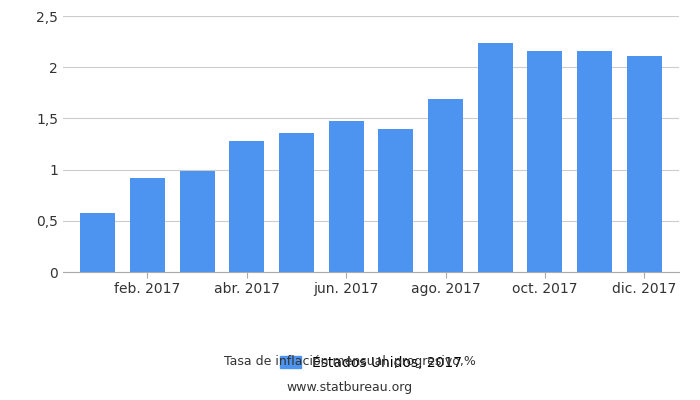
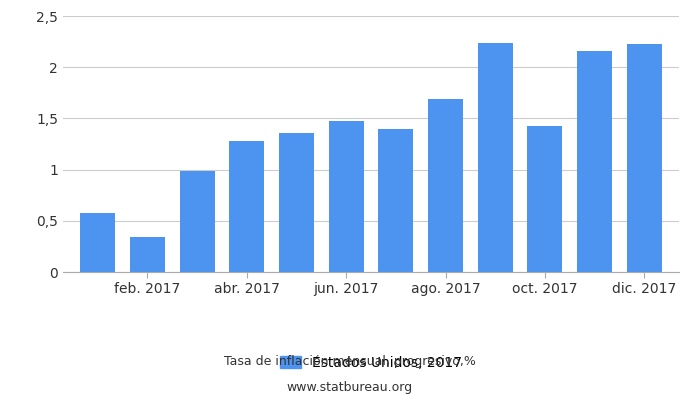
feb. 2017: 0,92 -> 0,34
oct. 2017: 2,16 -> 1,43
dic. 2017: 2,11 -> 2,23
